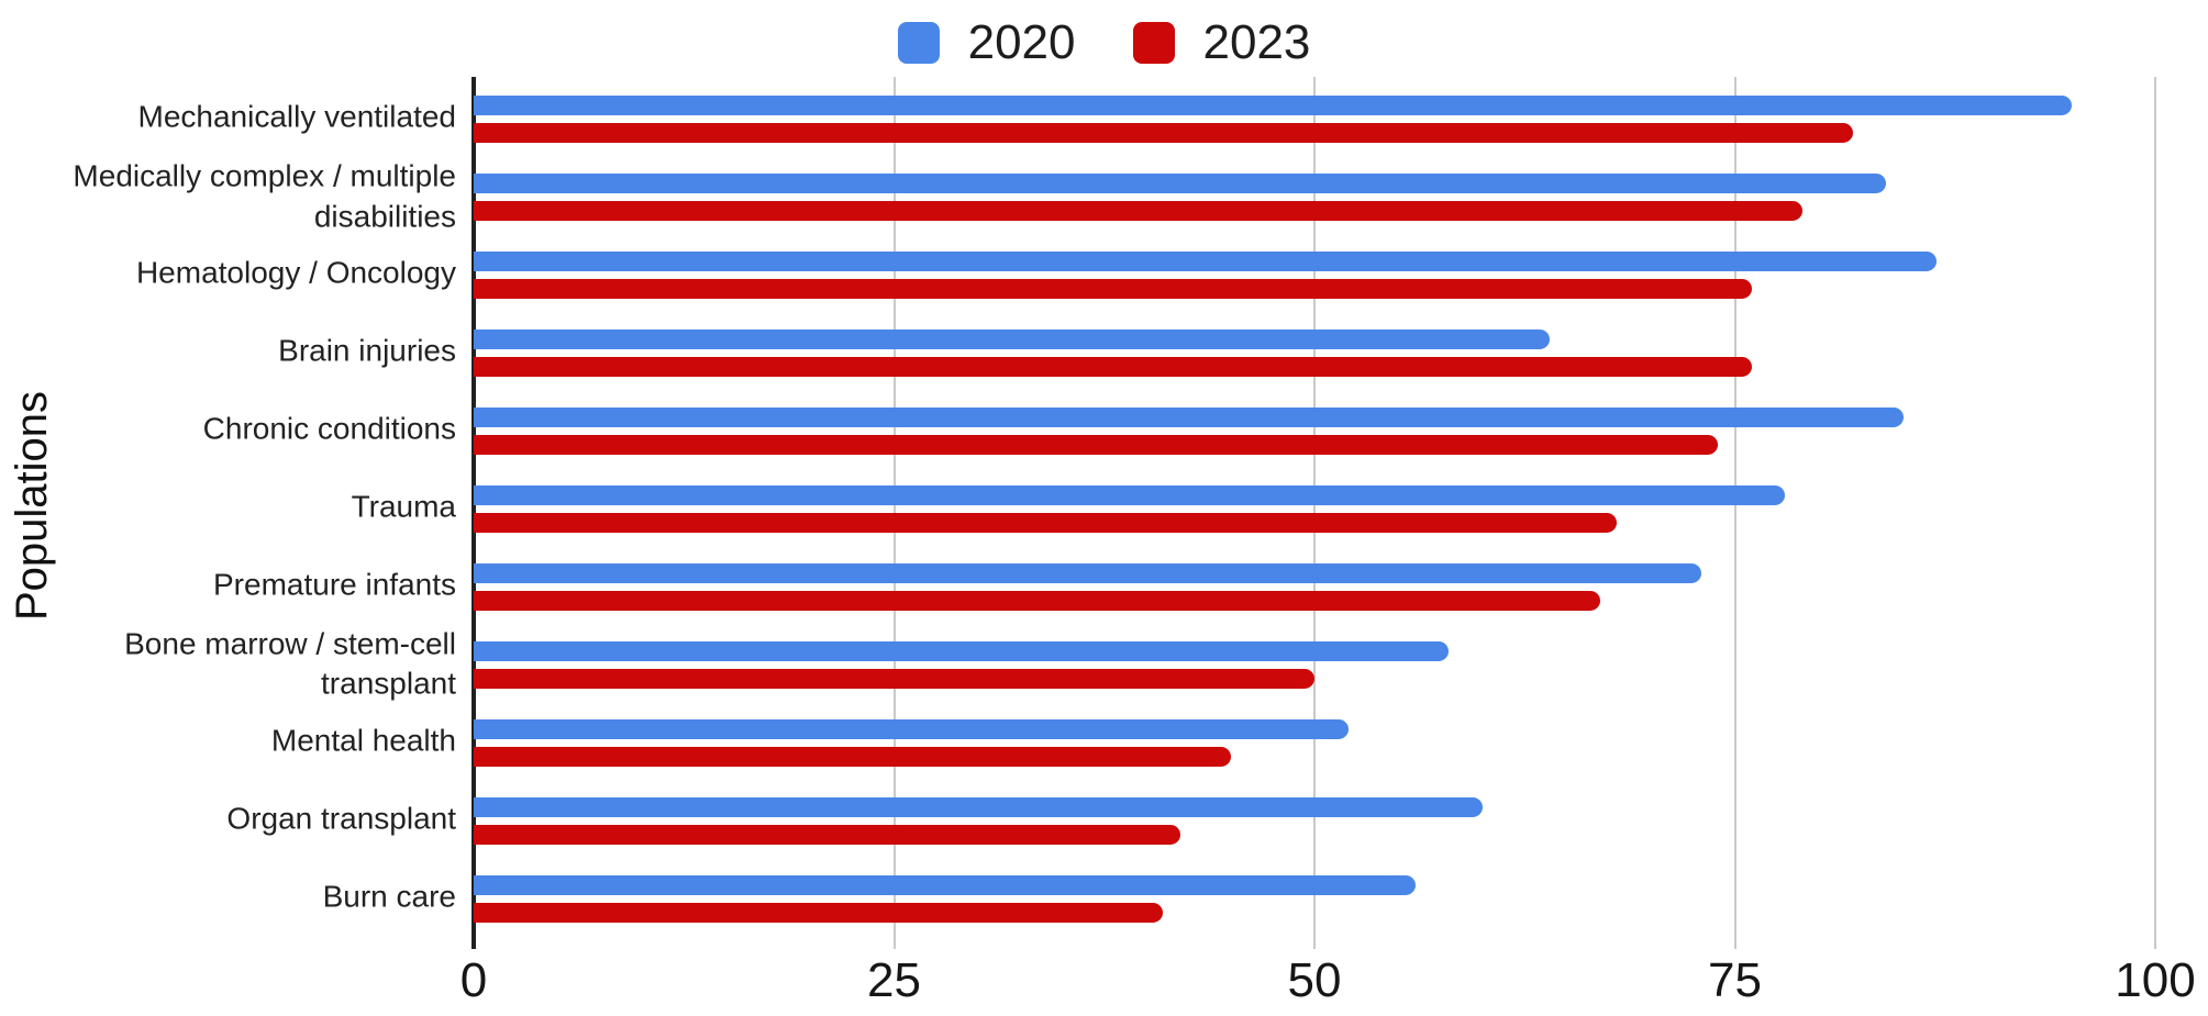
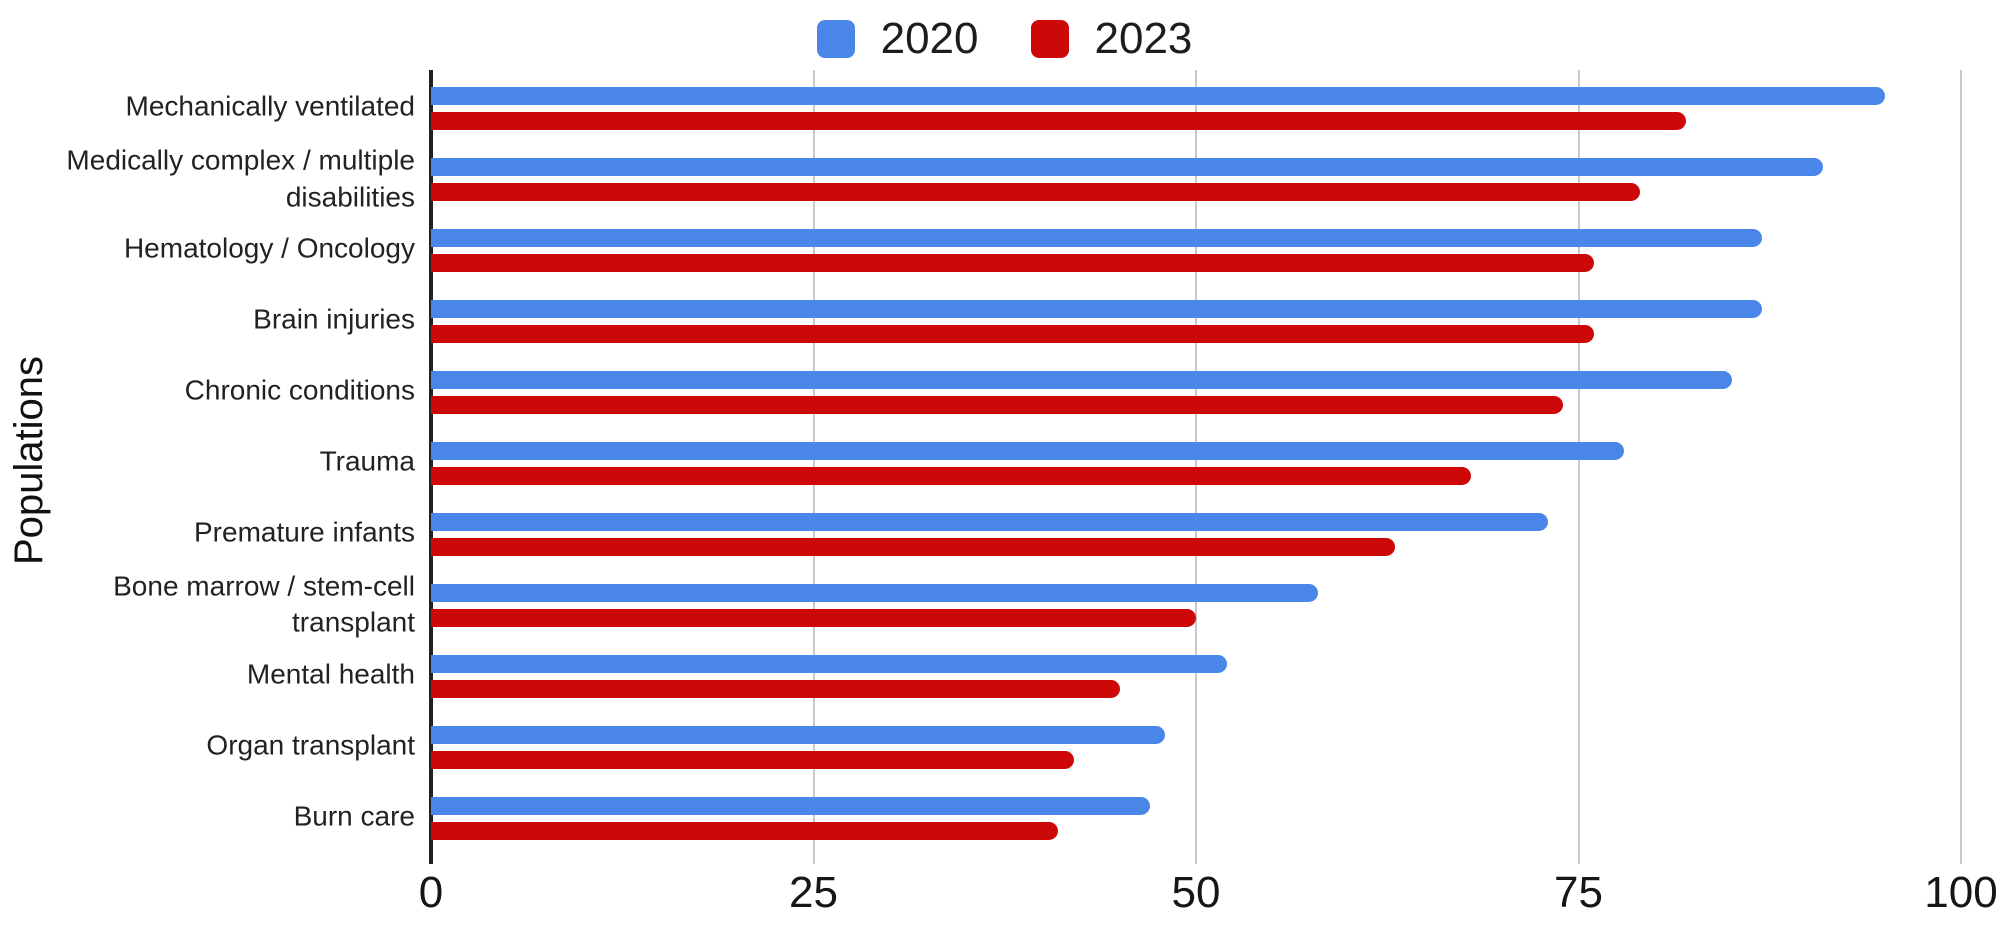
2020/Medically complex / multiple disabilities: 84 -> 91
2020/Brain injuries: 64 -> 87
2023/Premature infants: 67 -> 63
2020/Organ transplant: 60 -> 48
2020/Burn care: 56 -> 47
